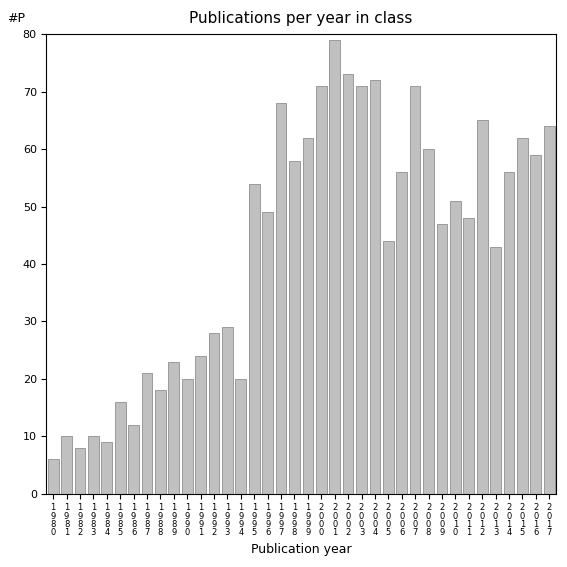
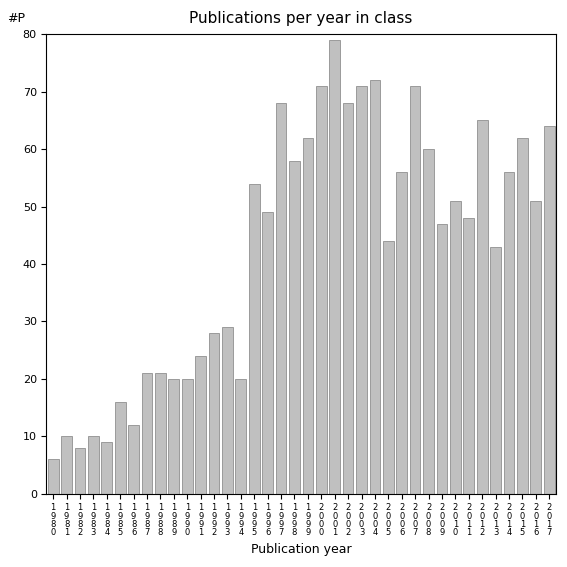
1 9 8 8: 18 -> 21
1 9 8 9: 23 -> 20
2 0 0 2: 73 -> 68
2 0 1 6: 59 -> 51
